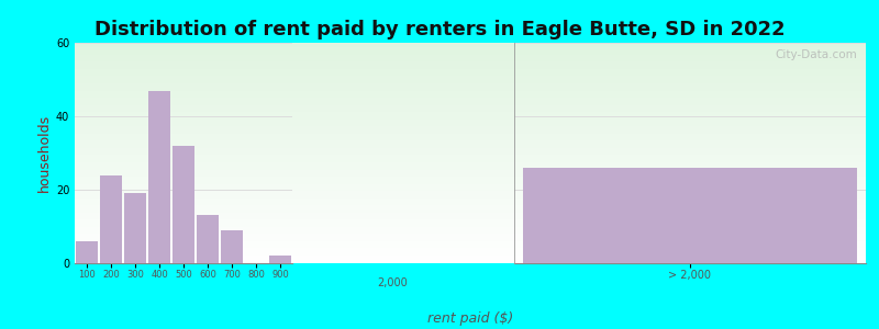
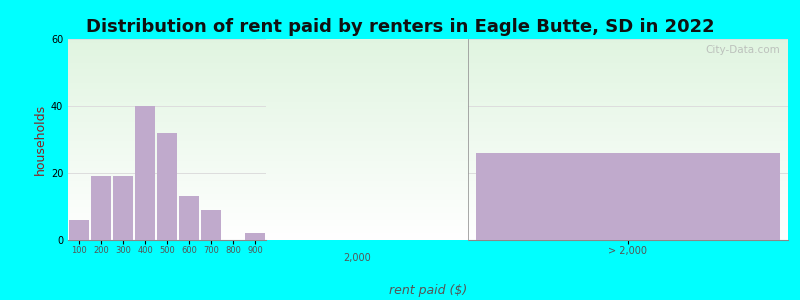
200: 24 -> 19
400: 47 -> 40
